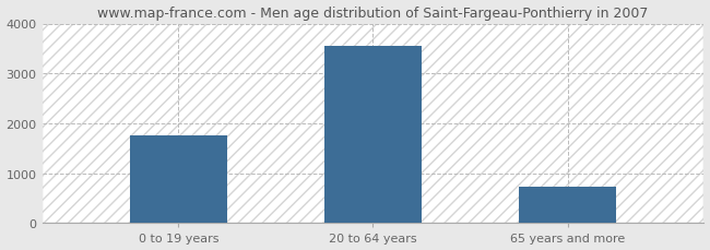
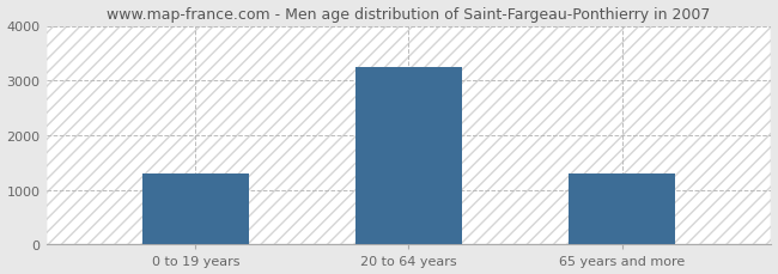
0 to 19 years: 1750 -> 1300
20 to 64 years: 3550 -> 3250
65 years and more: 730 -> 1300
